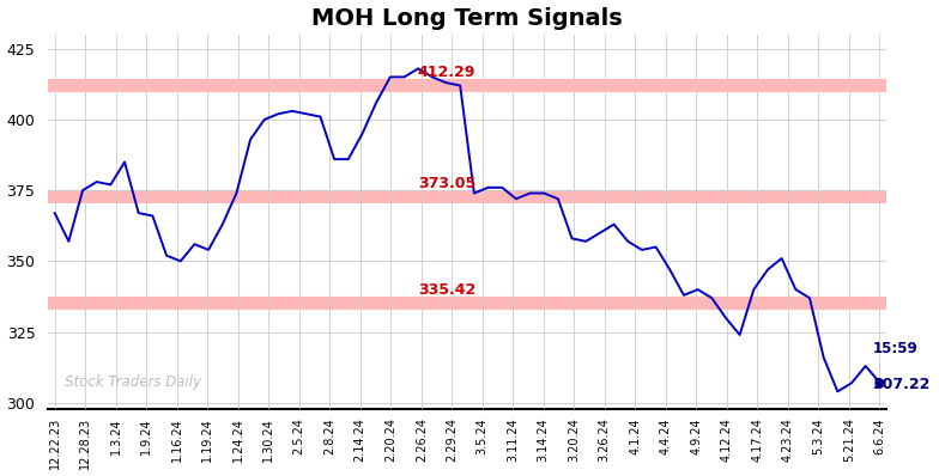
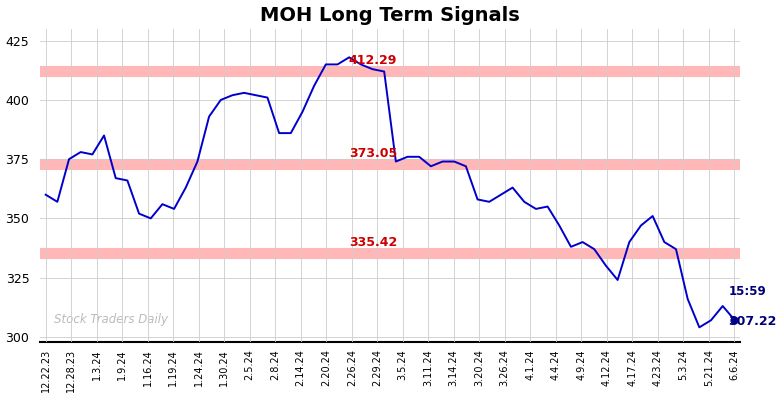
12.22.23: 367.0 -> 360.0
